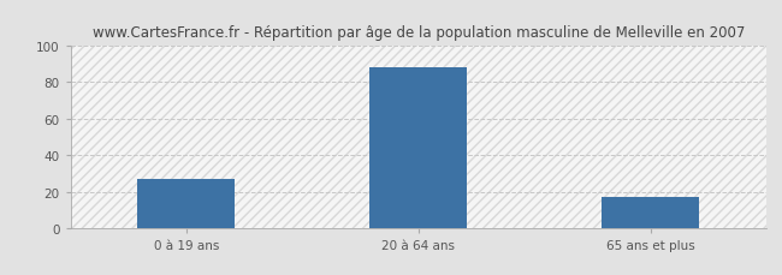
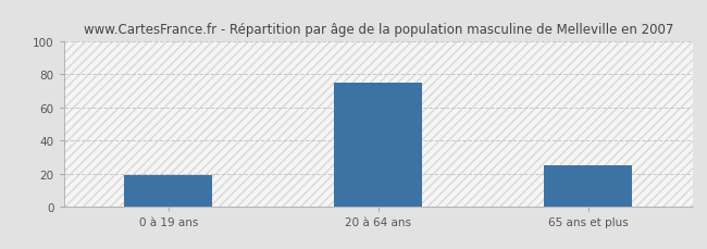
0 à 19 ans: 27 -> 19
20 à 64 ans: 88 -> 75
65 ans et plus: 17 -> 25
